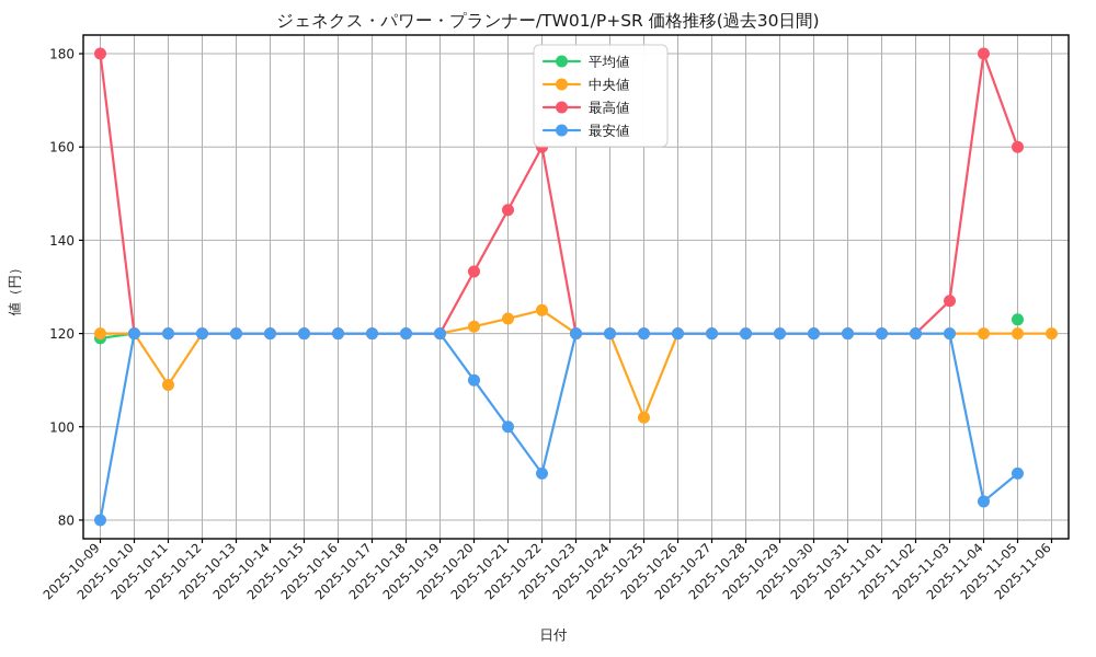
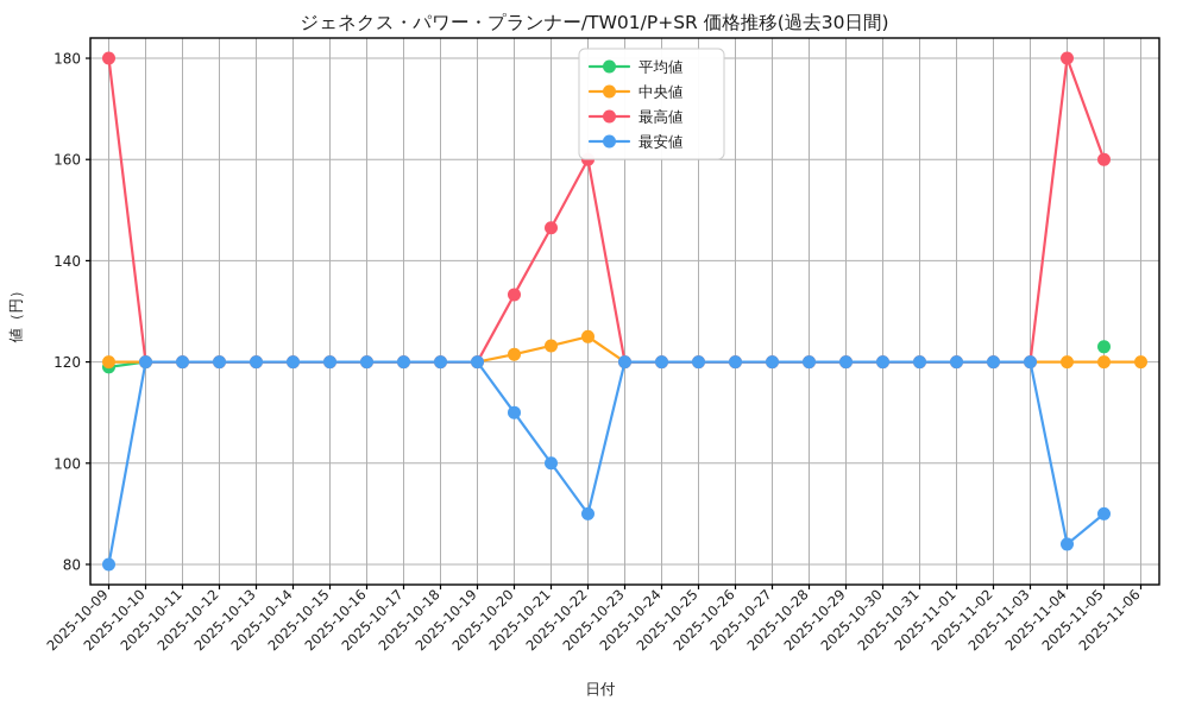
中央値/2025-10-11: 109 -> 120
中央値/2025-10-25: 102 -> 120
最高値/2025-11-03: 127 -> 120
